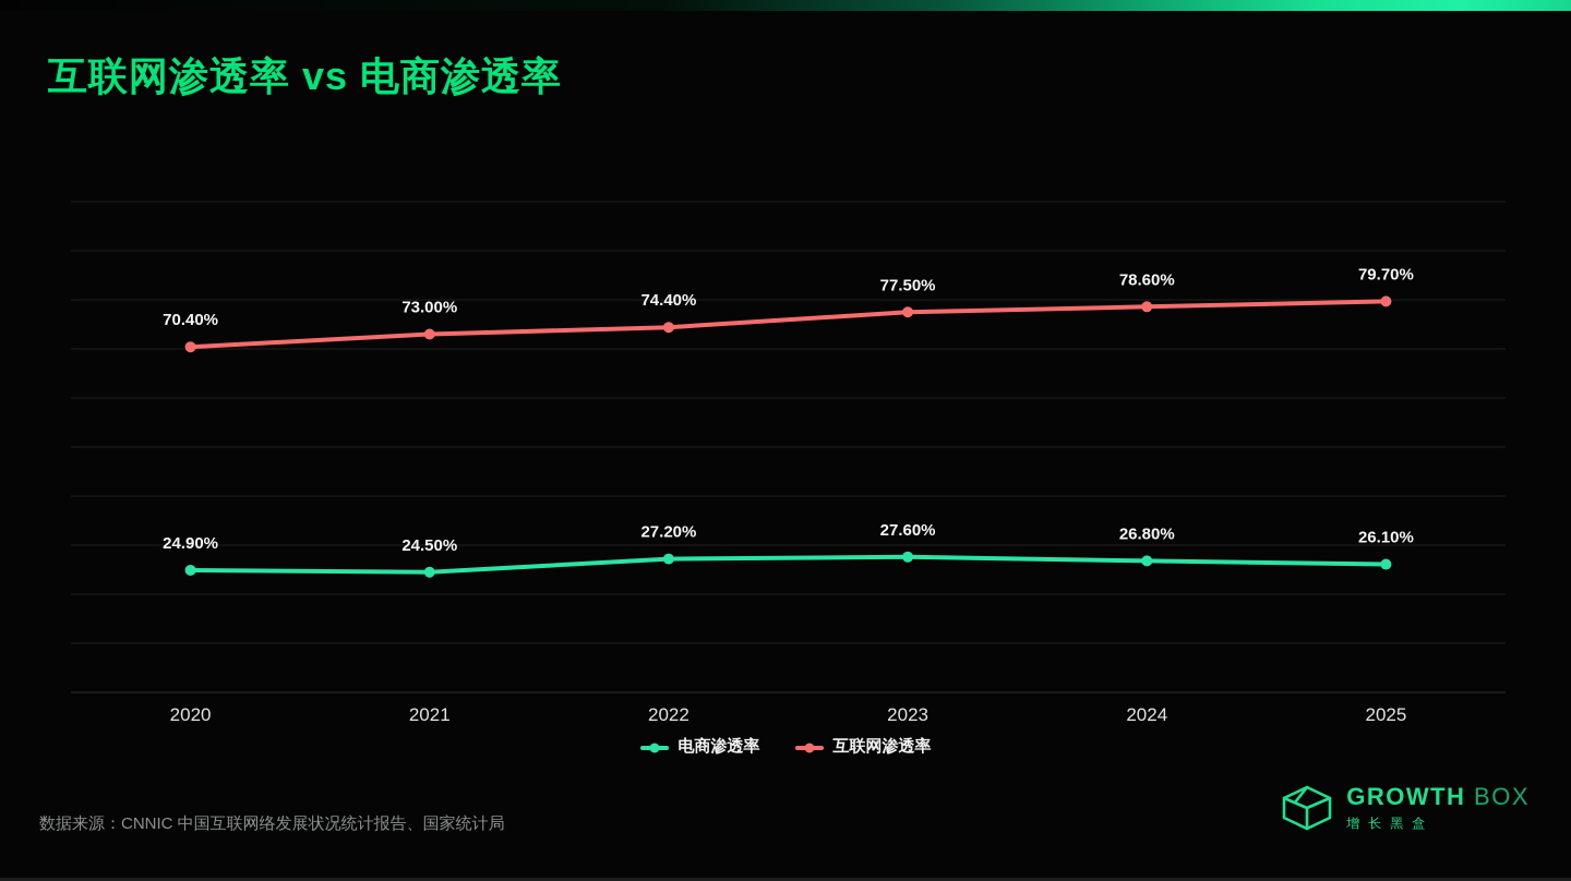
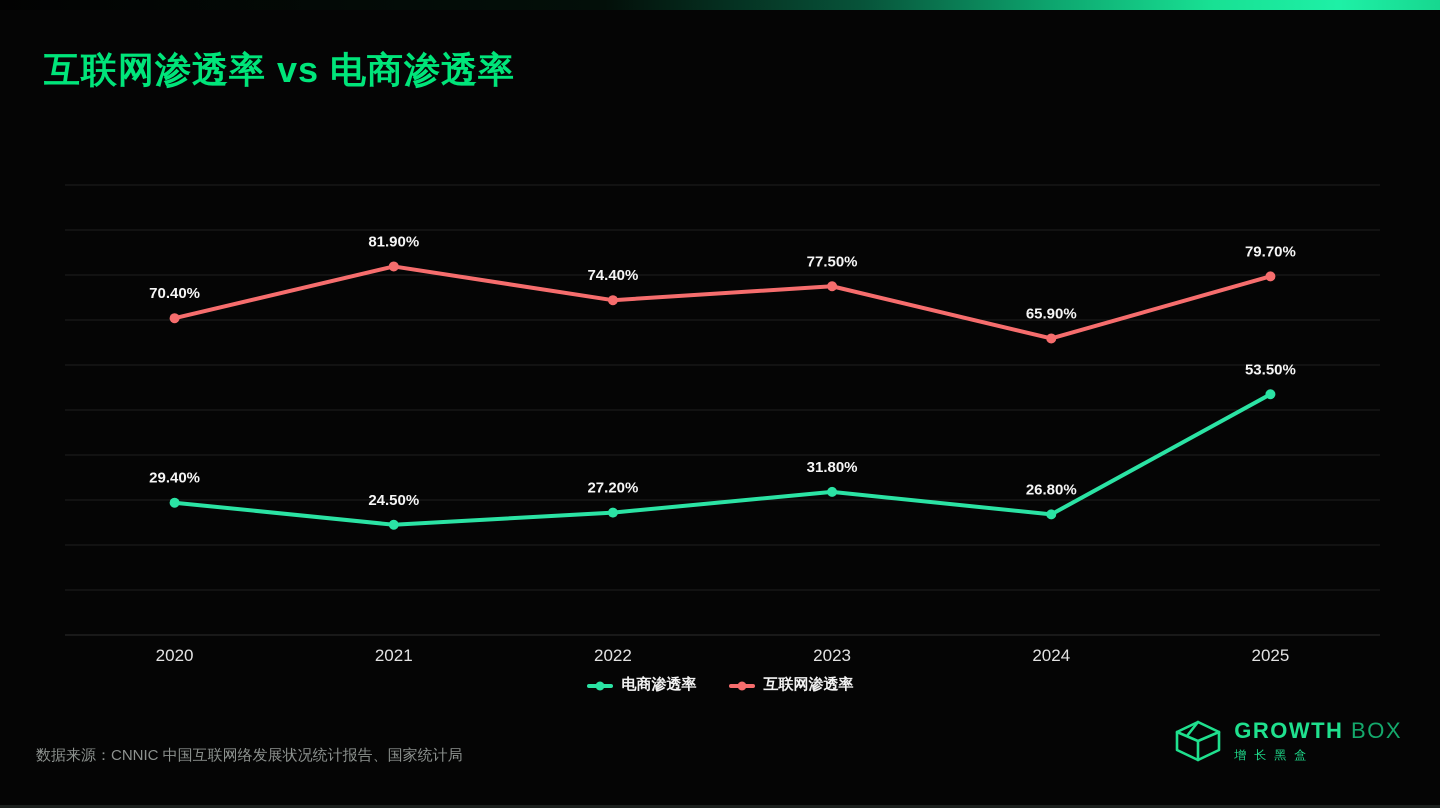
电商渗透率/2020: 24.90% -> 29.40%
互联网渗透率/2021: 73.00% -> 81.90%
电商渗透率/2023: 27.60% -> 31.80%
互联网渗透率/2024: 78.60% -> 65.90%
电商渗透率/2025: 26.10% -> 53.50%
